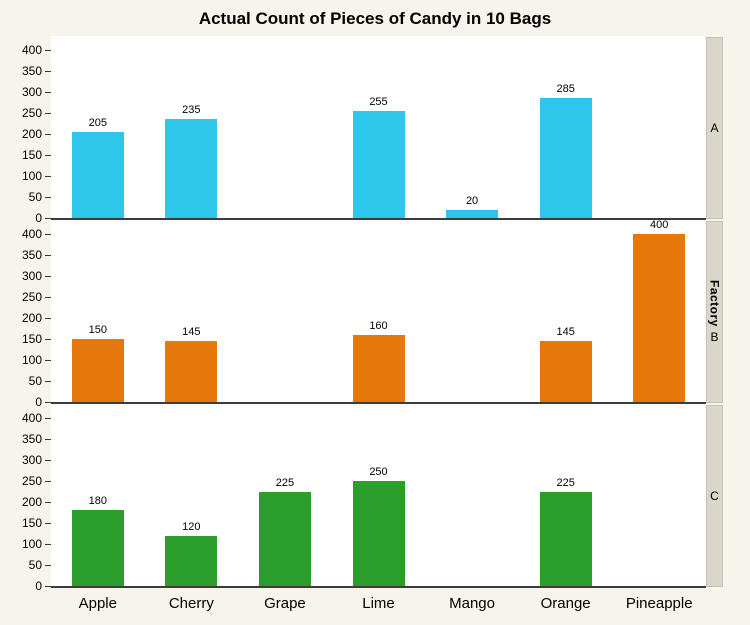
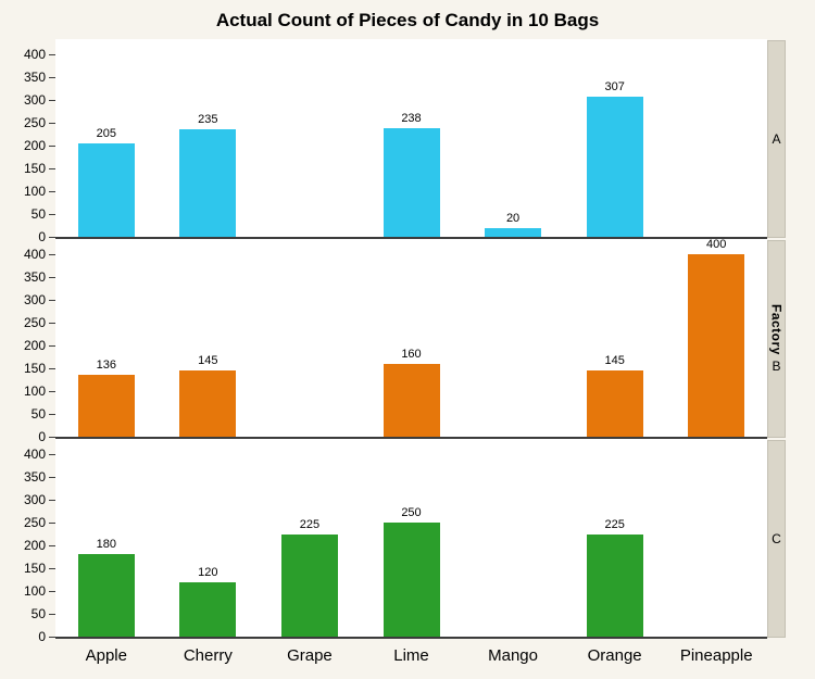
B/Apple: 150 -> 136
A/Lime: 255 -> 238
A/Orange: 285 -> 307
